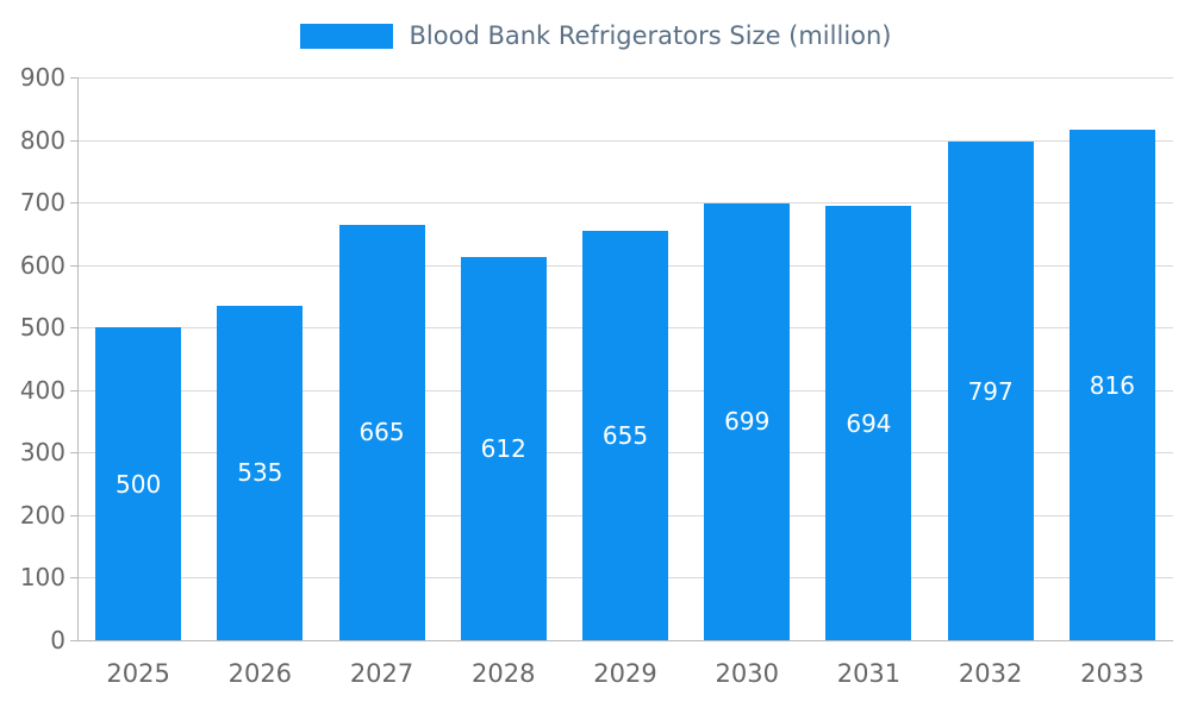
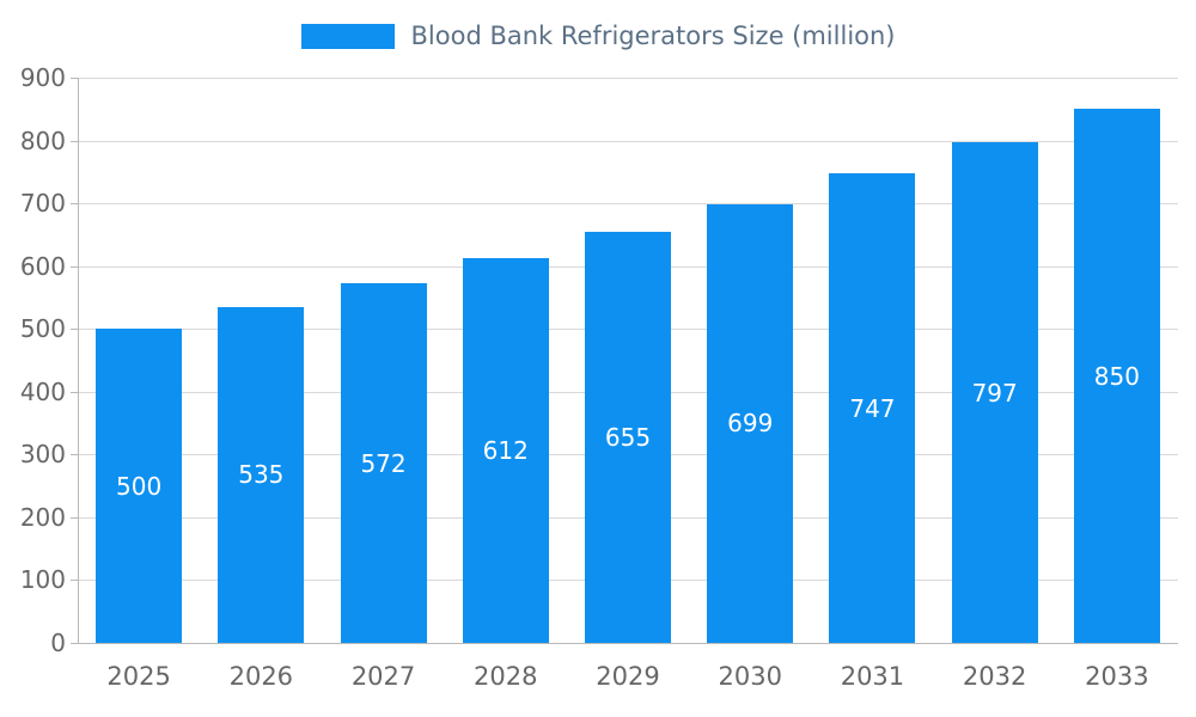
2027: 665 -> 572
2031: 694 -> 747
2033: 816 -> 850
